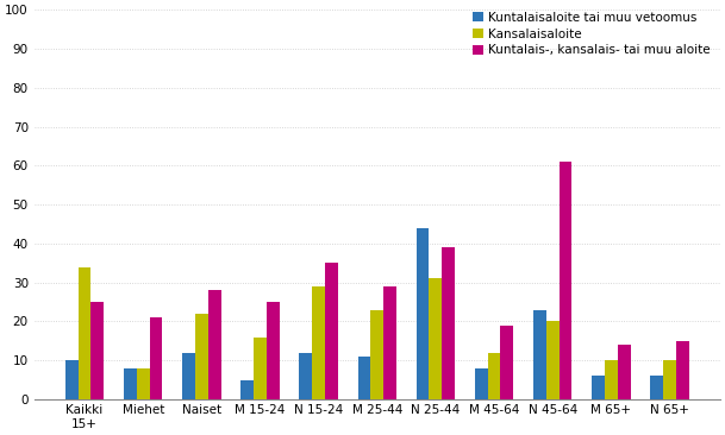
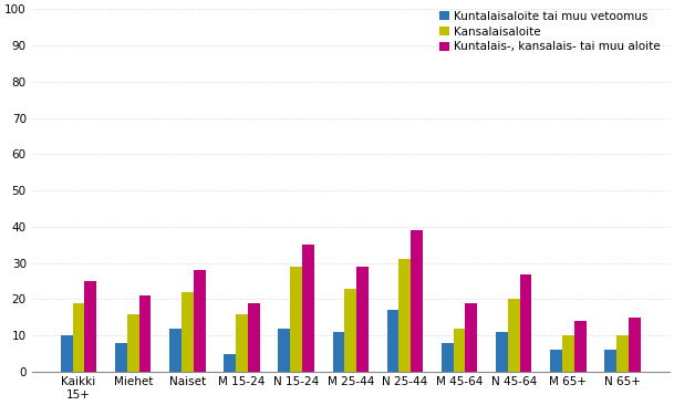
Kansalaisaloite/Kaikki 15+: 34 -> 19
Kansalaisaloite/Miehet: 8 -> 16
Kuntalais-, kansalais- tai muu aloite/M 15-24: 25 -> 19
Kuntalaisaloite tai muu vetoomus/N 25-44: 44 -> 17
Kuntalaisaloite tai muu vetoomus/N 45-64: 23 -> 11
Kuntalais-, kansalais- tai muu aloite/N 45-64: 61 -> 27
